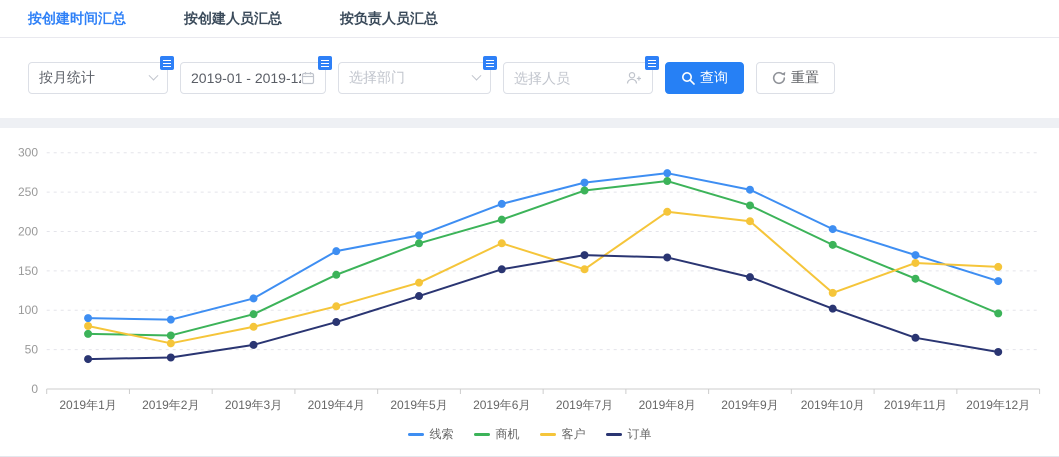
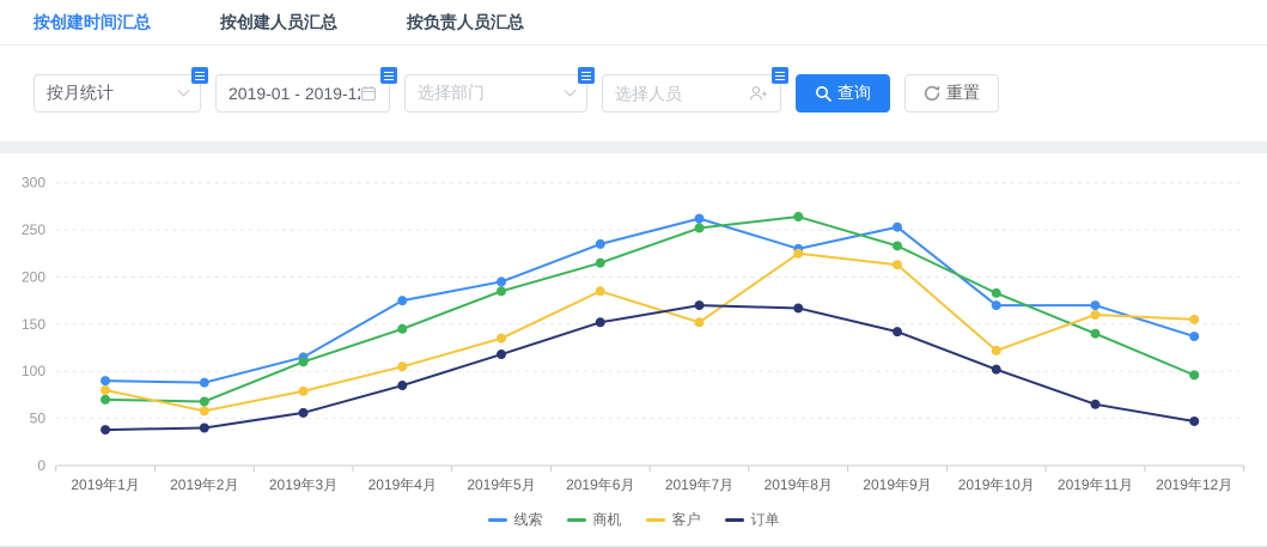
商机/2019年3月: 100 -> 110
线索/2019年8月: 270 -> 230
线索/2019年10月: 200 -> 170
